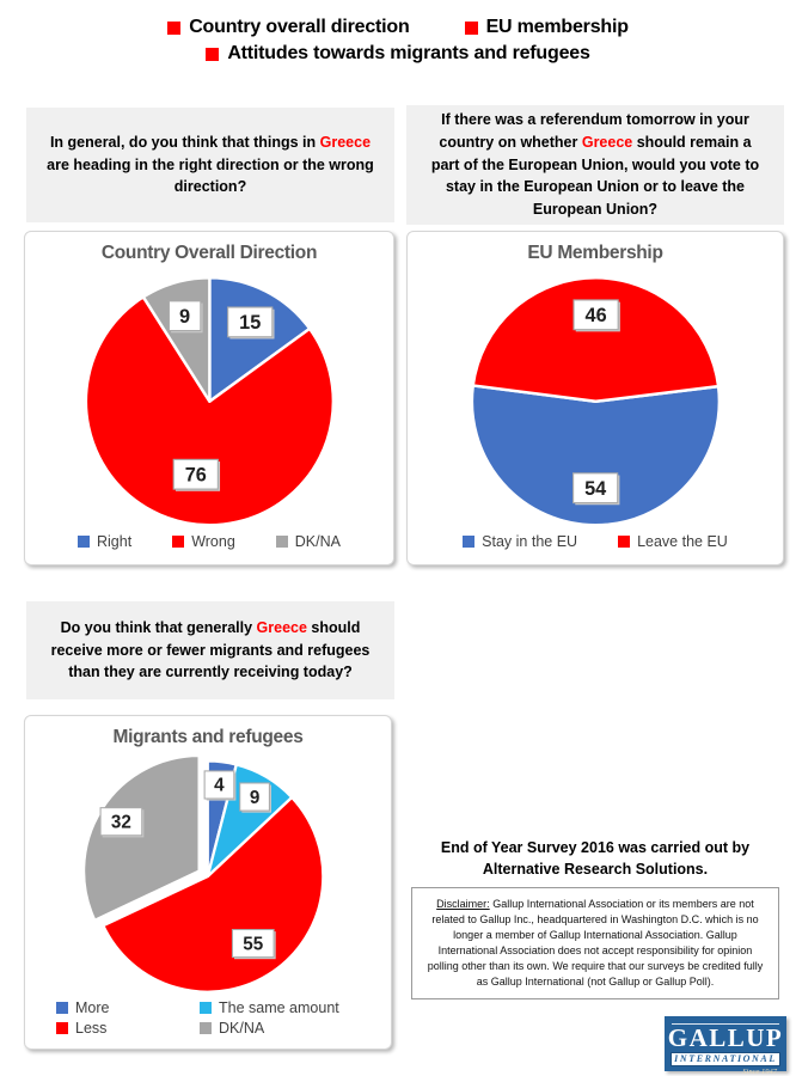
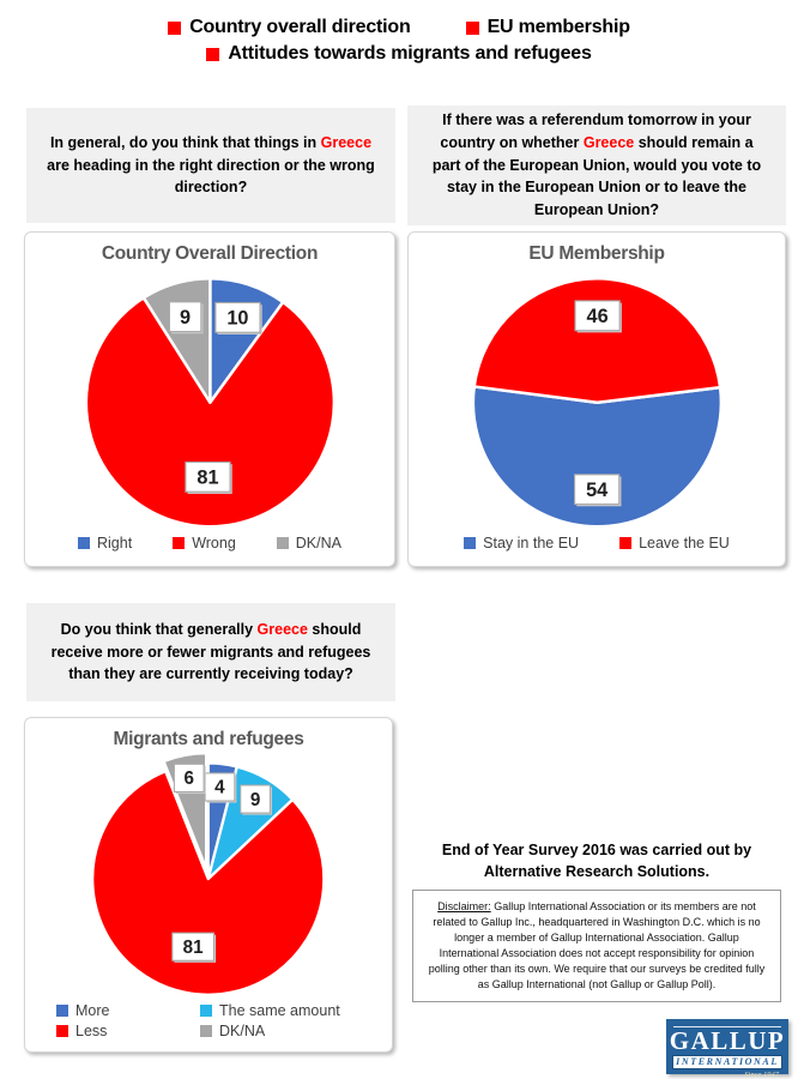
Country Overall Direction/Right: 15 -> 10
Country Overall Direction/Wrong: 76 -> 81
Migrants and refugees/Less: 55 -> 81
Migrants and refugees/DK/NA: 32 -> 6
